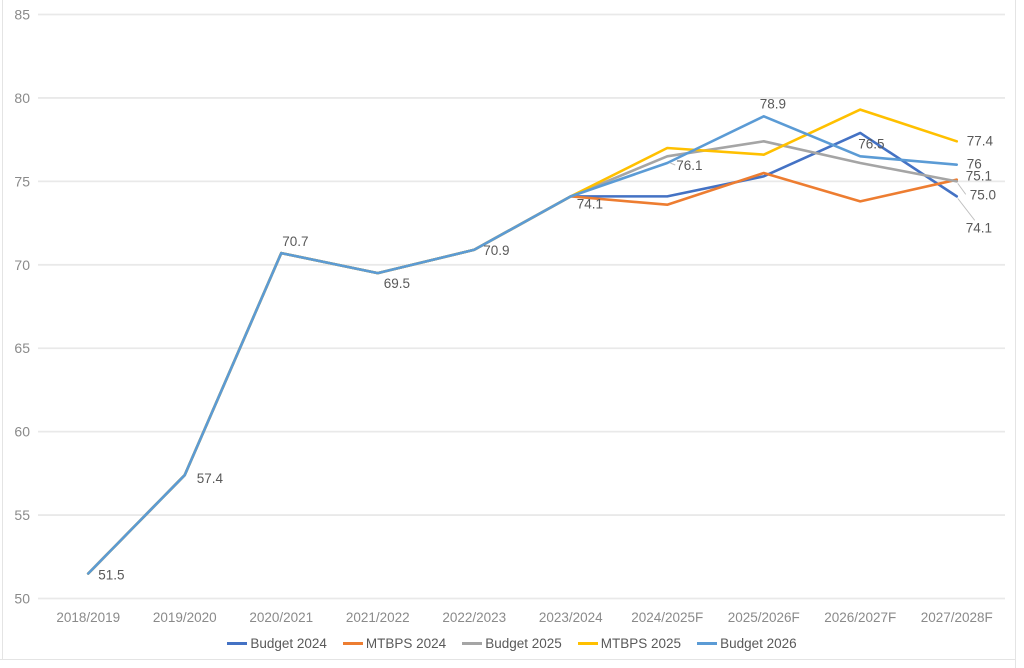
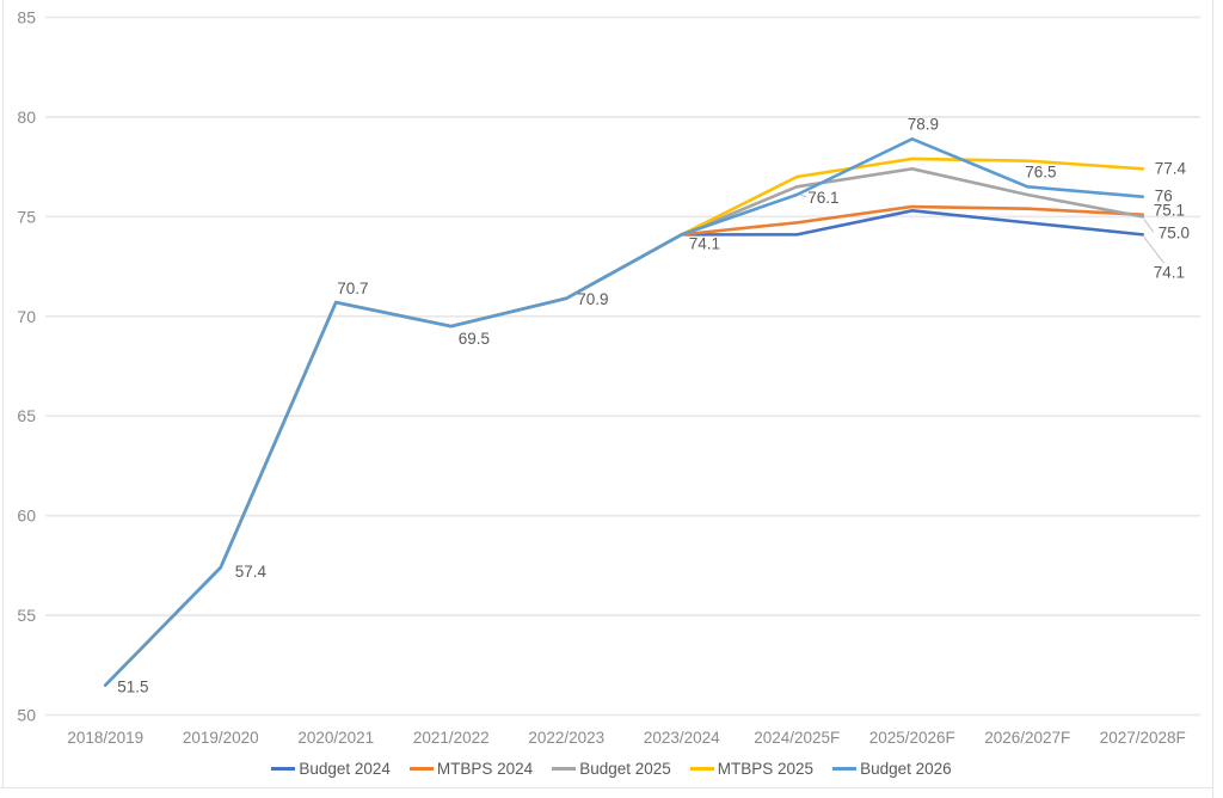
MTBPS 2024/2024/2025F: 73.6 -> 74.7
MTBPS 2025/2025/2026F: 76.6 -> 77.9
Budget 2024/2026/2027F: 77.9 -> 74.7
MTBPS 2024/2026/2027F: 73.8 -> 75.4
MTBPS 2025/2026/2027F: 79.3 -> 77.8
